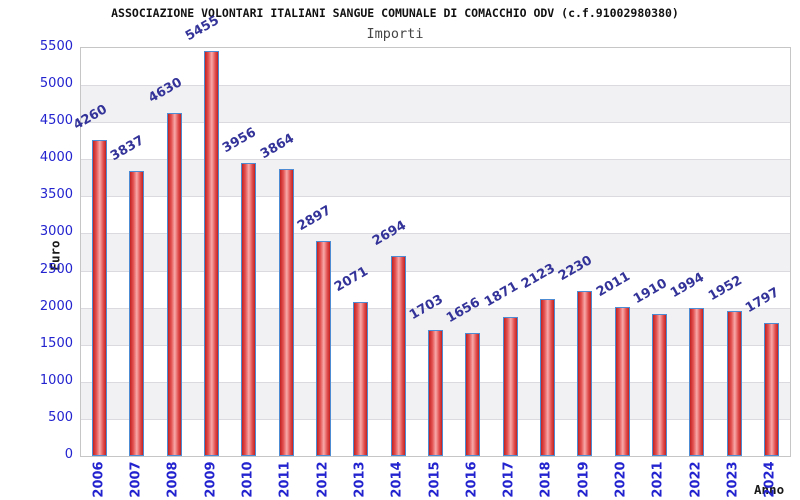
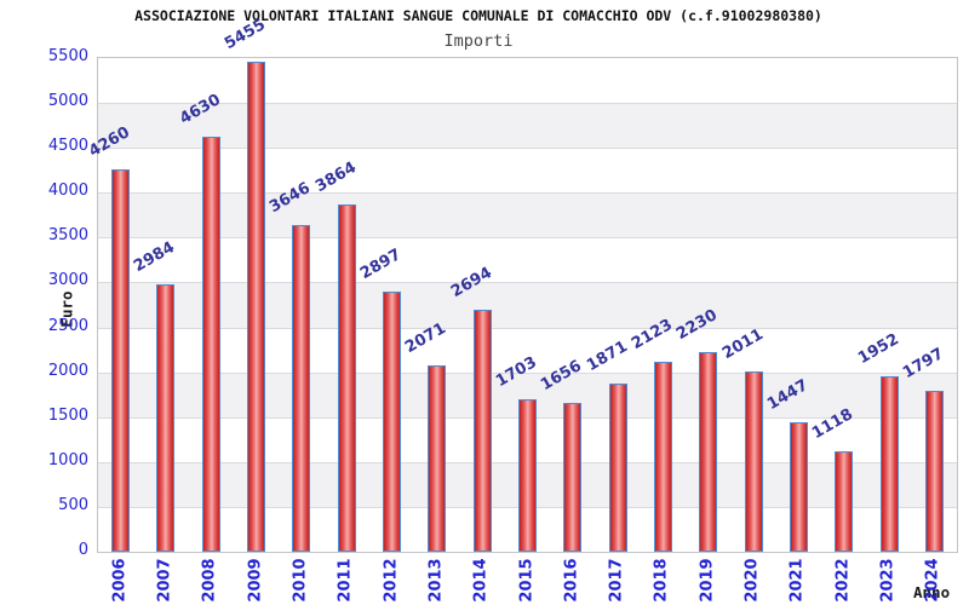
2007: 3837 -> 2984
2010: 3956 -> 3646
2021: 1910 -> 1447
2022: 1994 -> 1118
